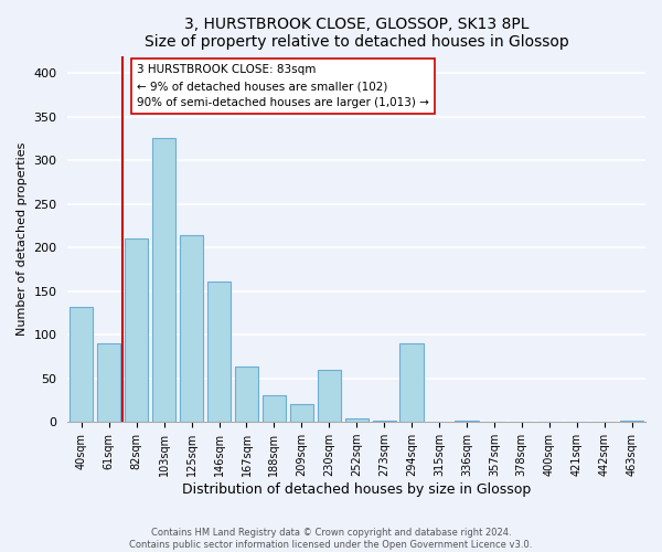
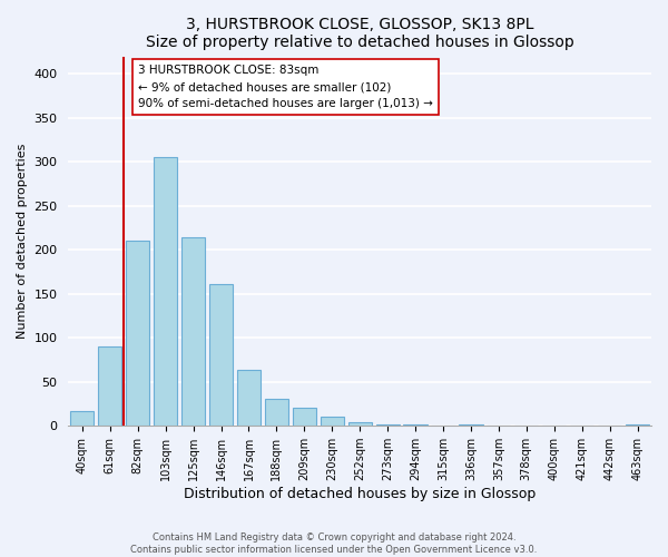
40sqm: 132 -> 17
103sqm: 326 -> 305
230sqm: 60 -> 10
294sqm: 90 -> 1
